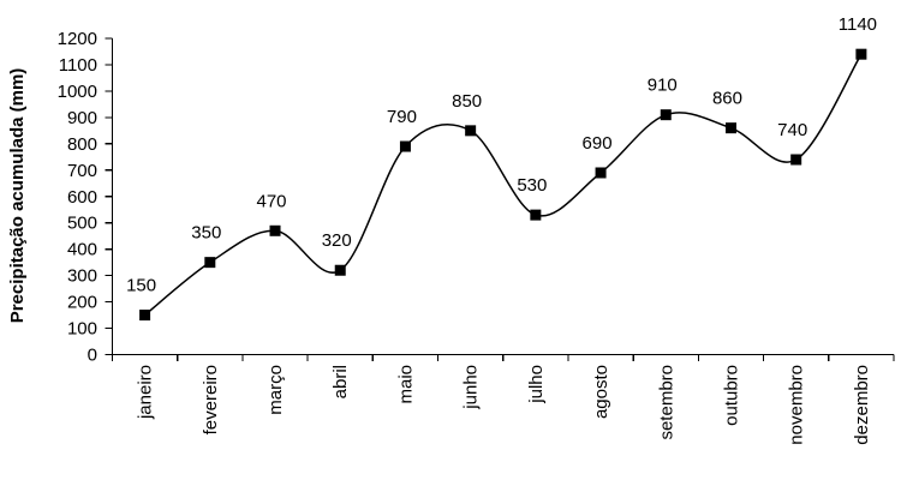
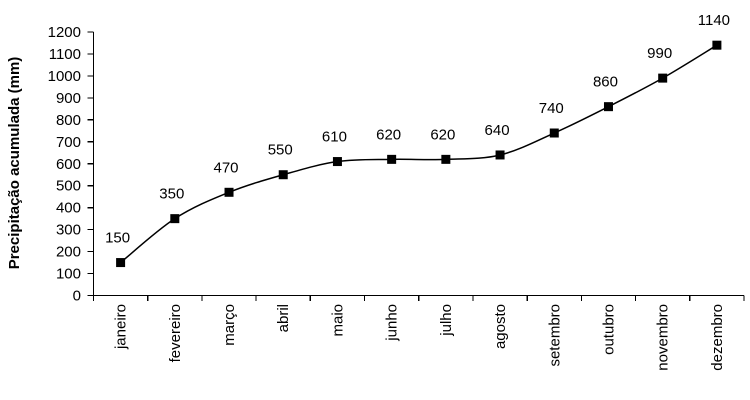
abril: 320 -> 550
maio: 790 -> 610
junho: 850 -> 620
julho: 530 -> 620
agosto: 690 -> 640
setembro: 910 -> 740
novembro: 740 -> 990
